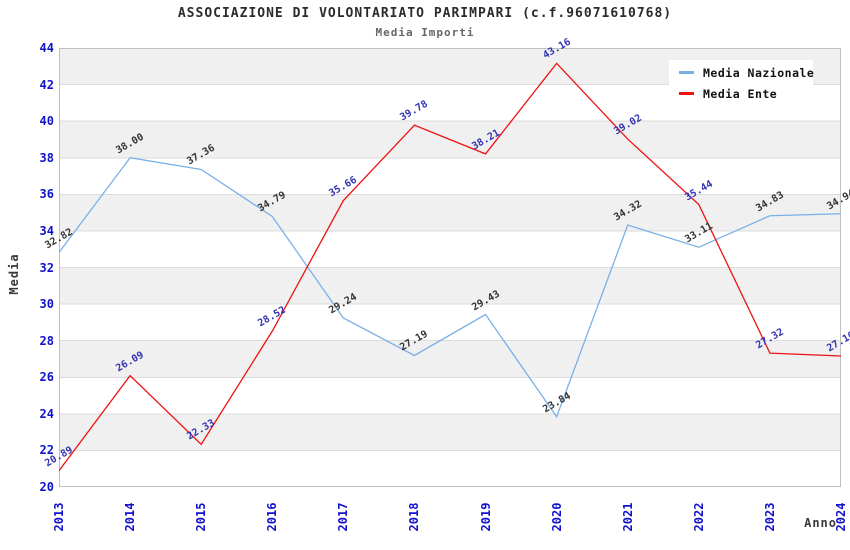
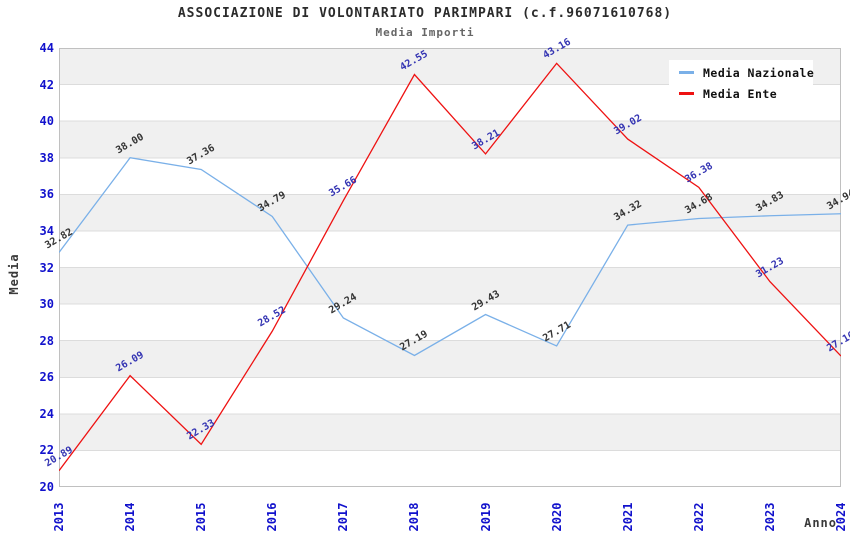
Media Ente/2018: 39.78 -> 42.55
Media Nazionale/2020: 23.84 -> 27.71
Media Nazionale/2022: 33.11 -> 34.68
Media Ente/2022: 35.44 -> 36.38
Media Ente/2023: 27.32 -> 31.23
